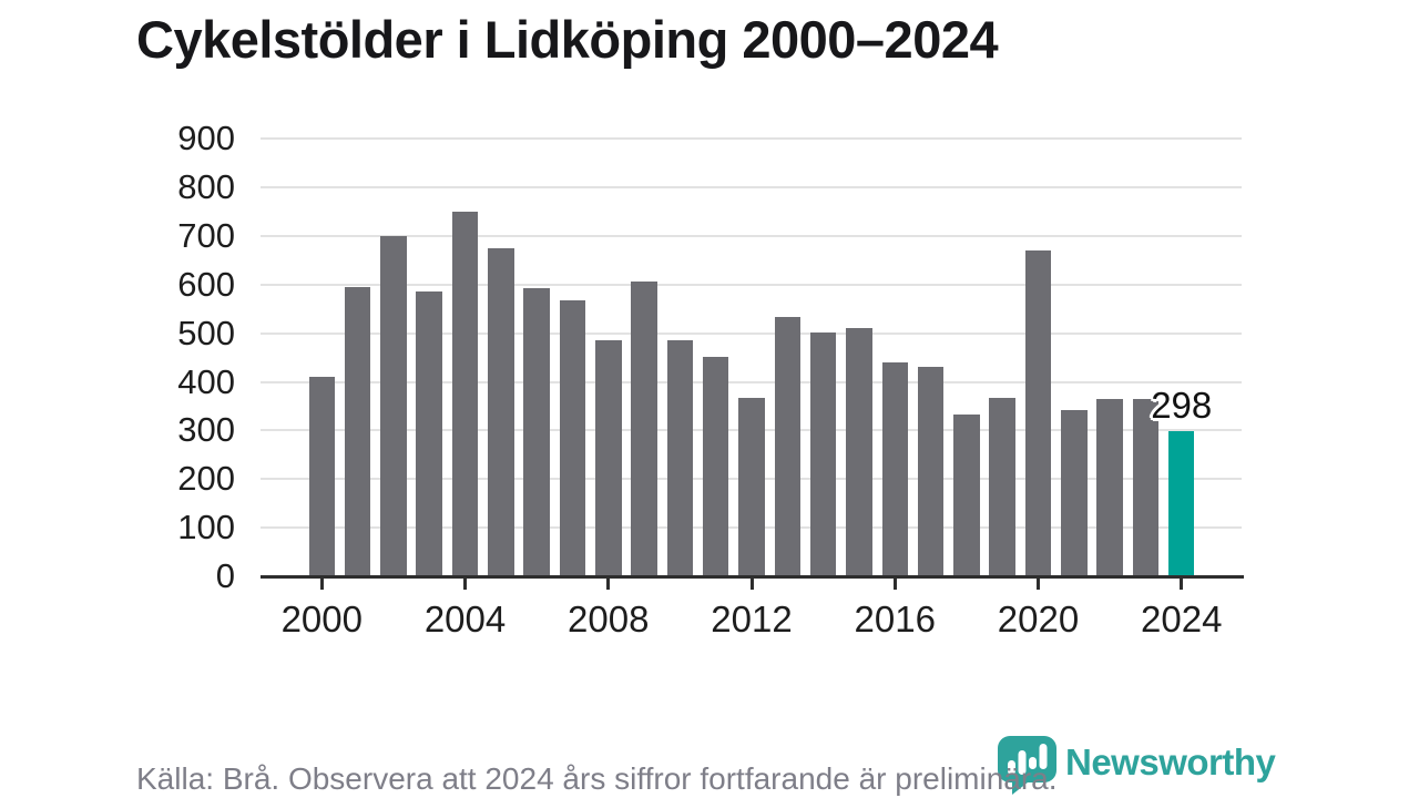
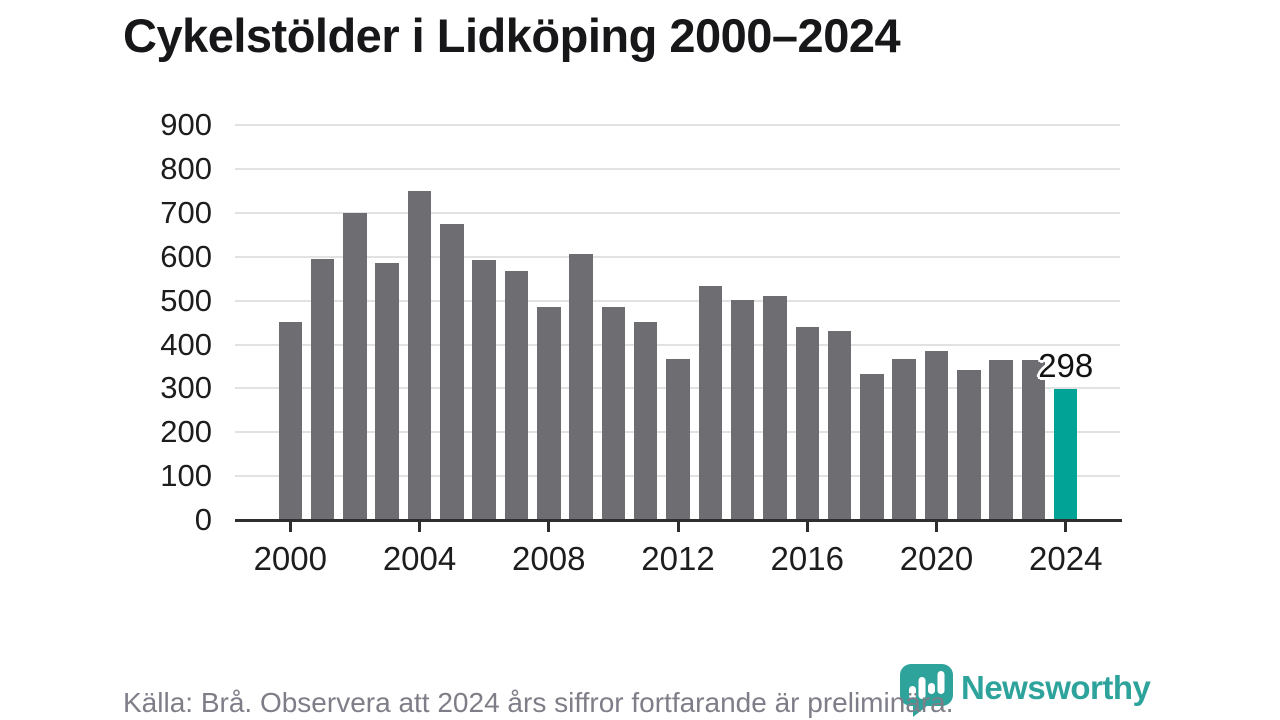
2000: 410 -> 450
2020: 670 -> 380
